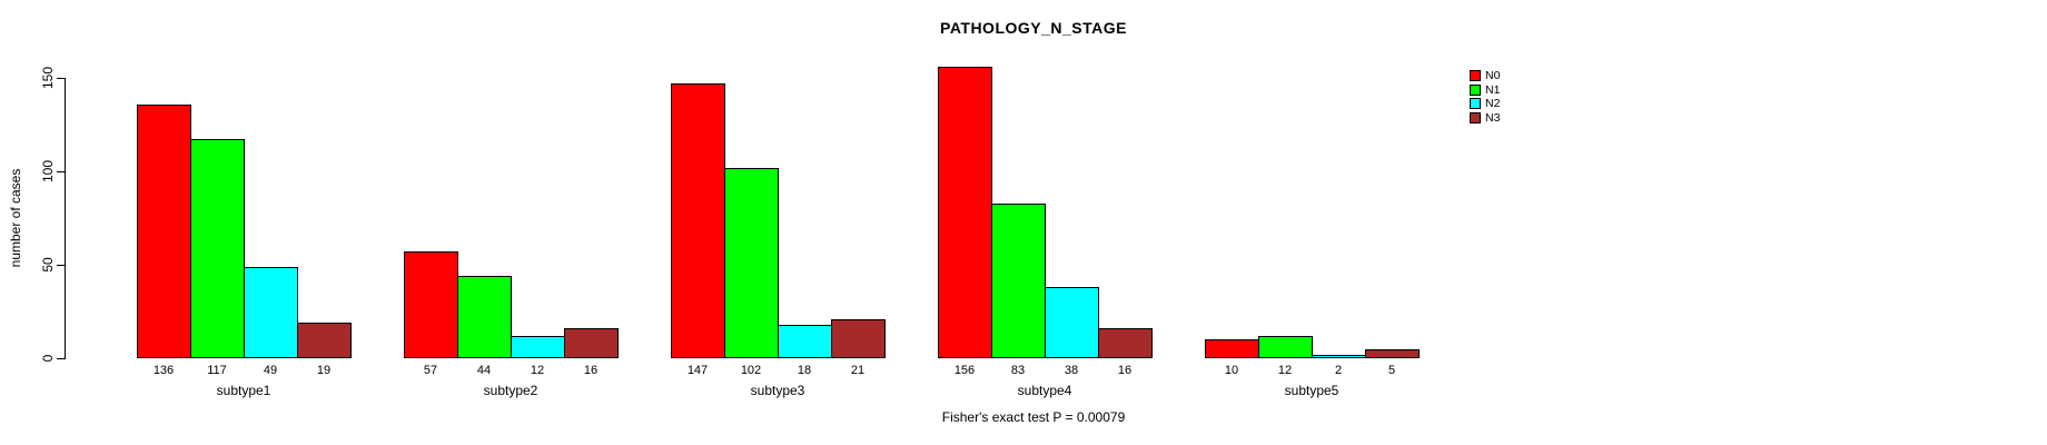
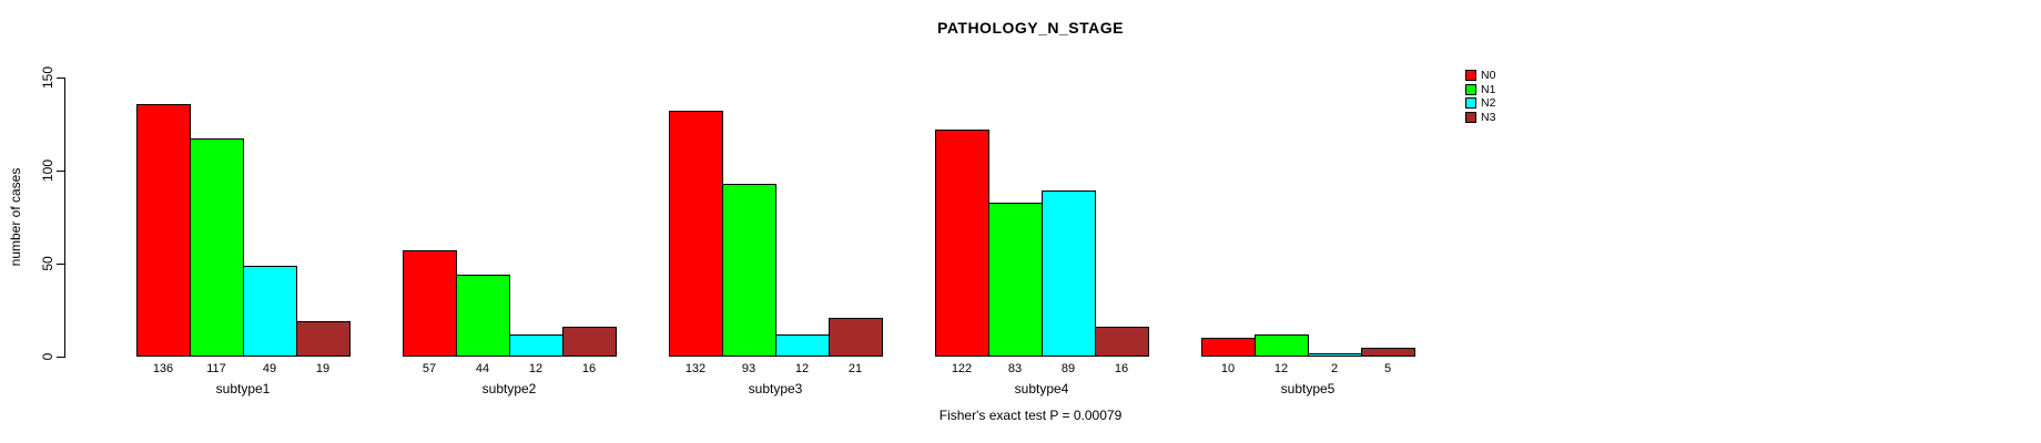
N0/subtype3: 147 -> 132
N1/subtype3: 102 -> 93
N2/subtype3: 18 -> 12
N0/subtype4: 156 -> 122
N2/subtype4: 38 -> 89
